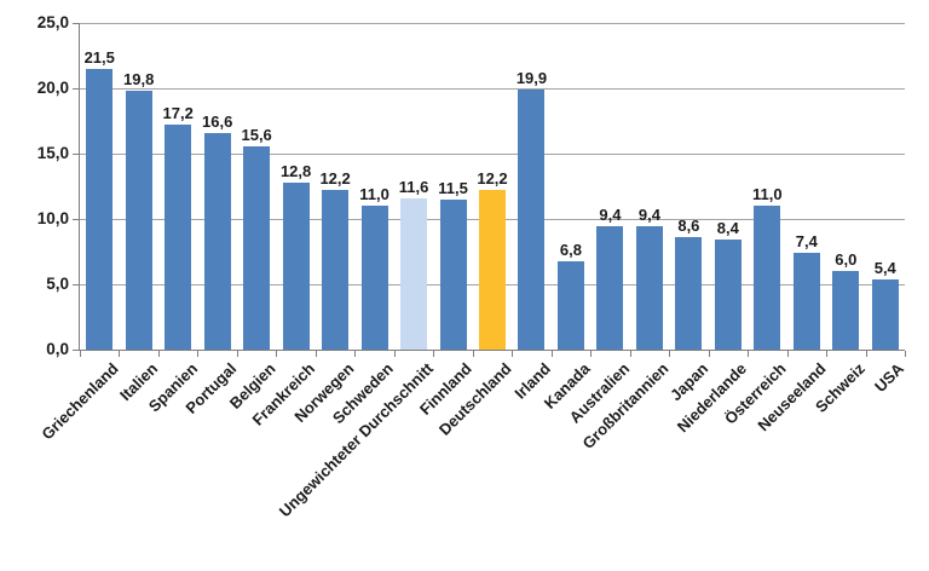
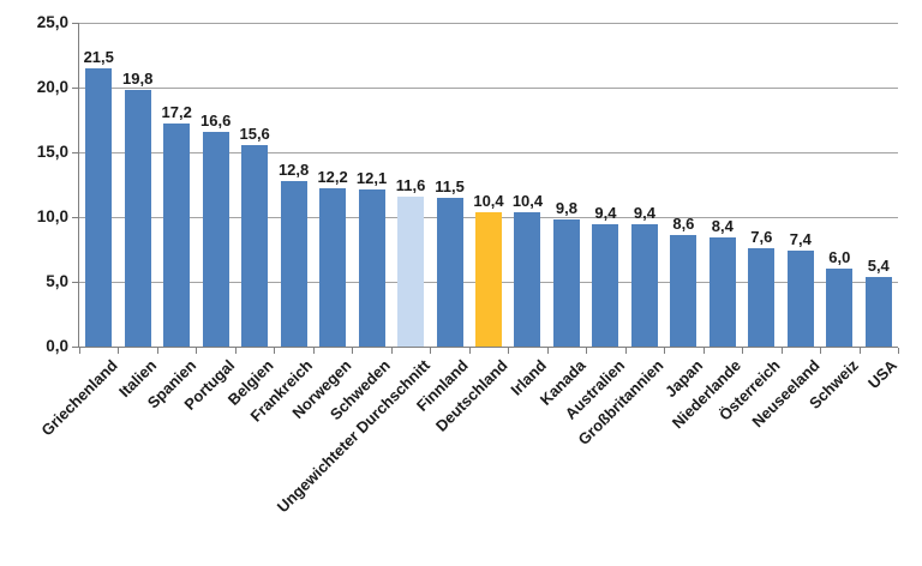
Schweden: 11,0 -> 12,1
Deutschland: 12,2 -> 10,4
Irland: 19,9 -> 10,4
Kanada: 6,8 -> 9,8
Österreich: 11,0 -> 7,6
